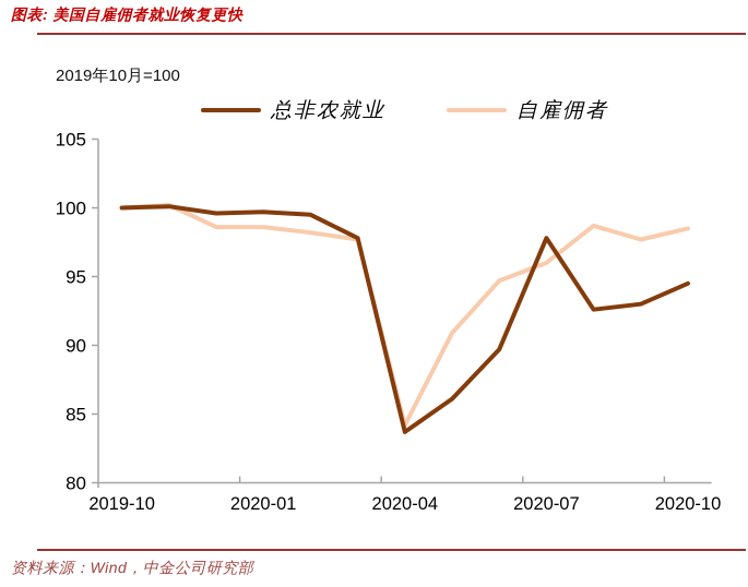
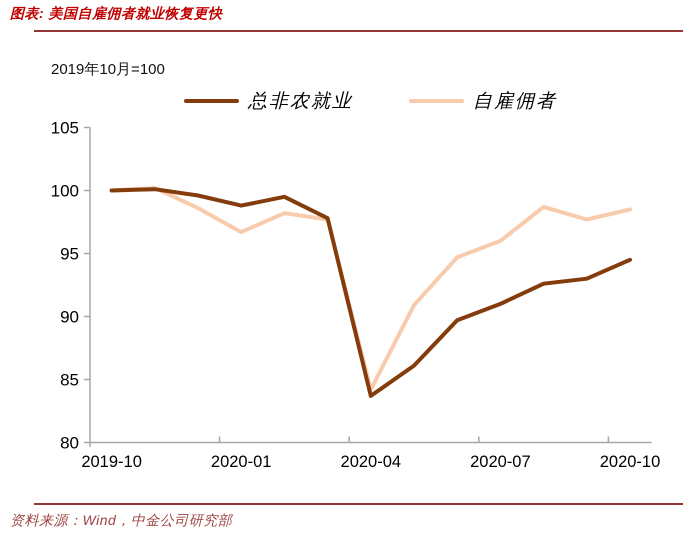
总非农就业/2020-01: 99.7 -> 98.8
自雇佣者/2020-01: 98.6 -> 96.7
总非农就业/2020-07: 97.8 -> 91.0
